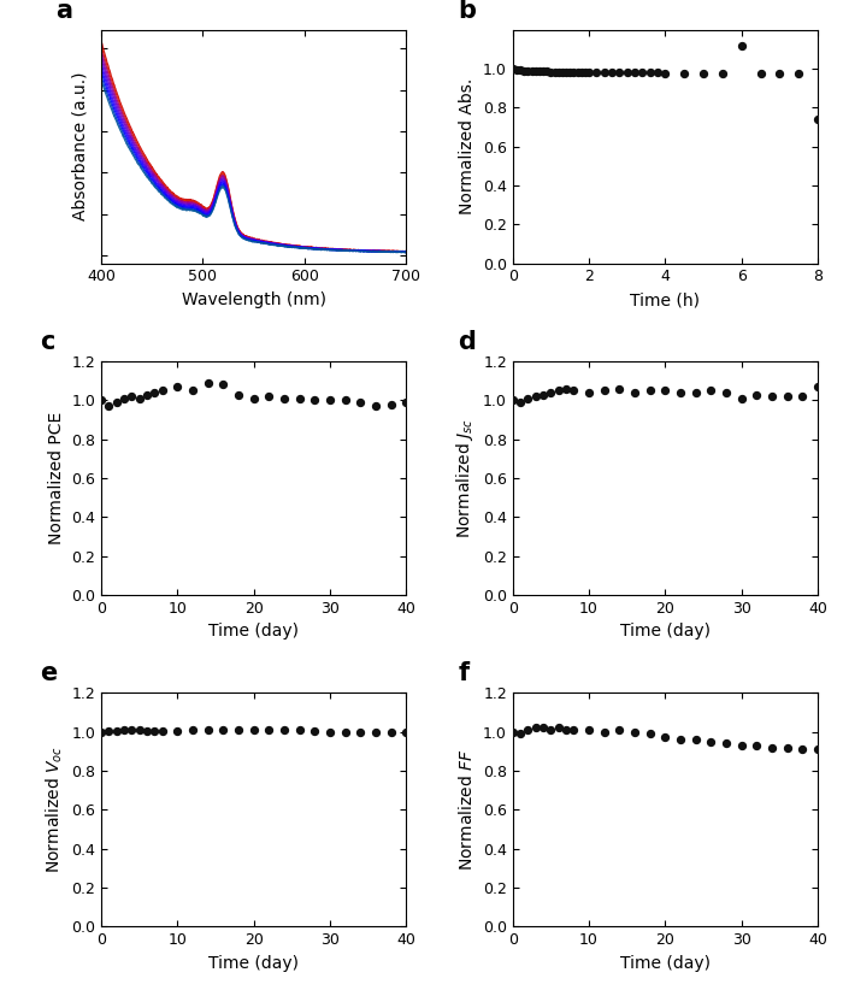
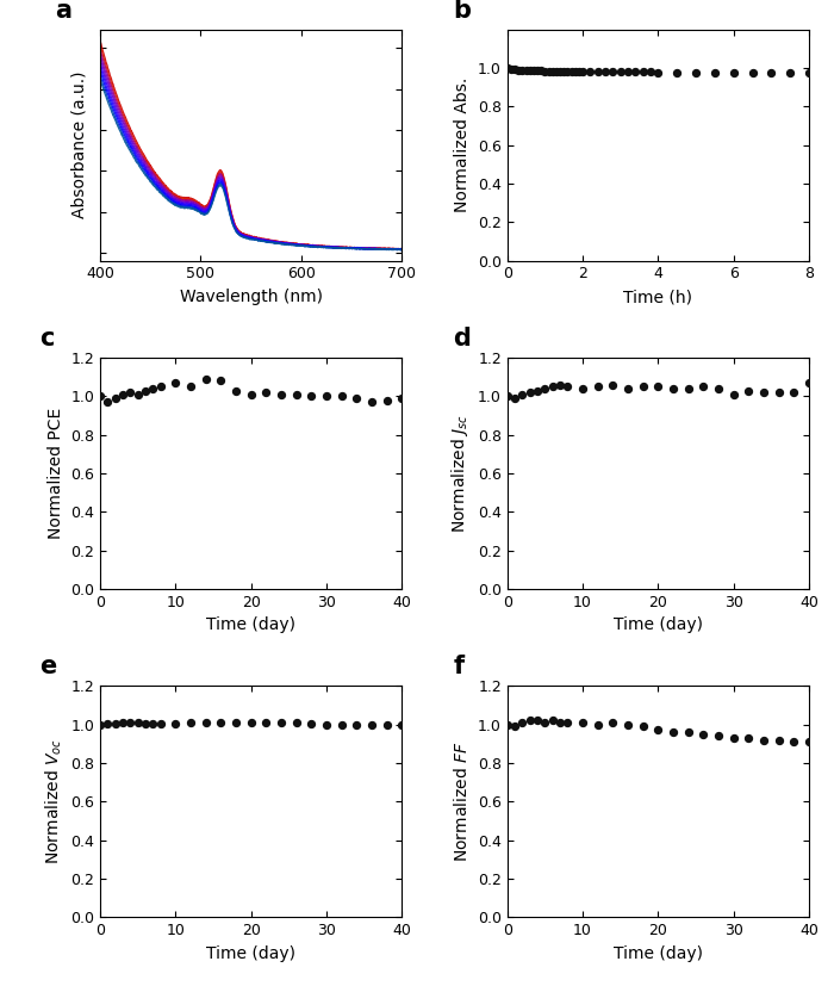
6: 1.12 -> 0.98
8: 0.74 -> 0.98
